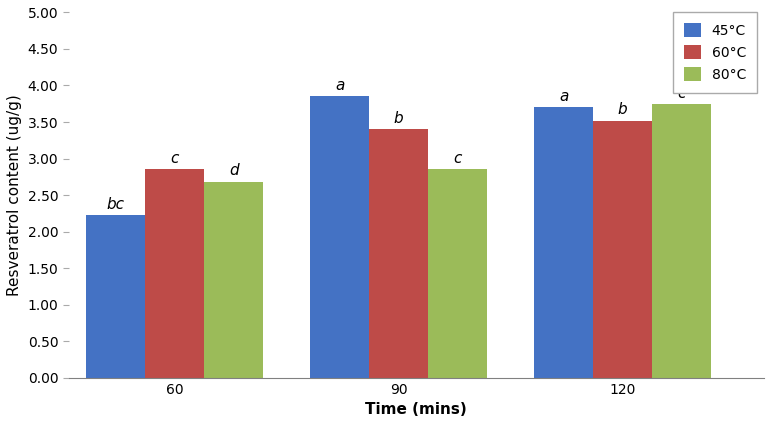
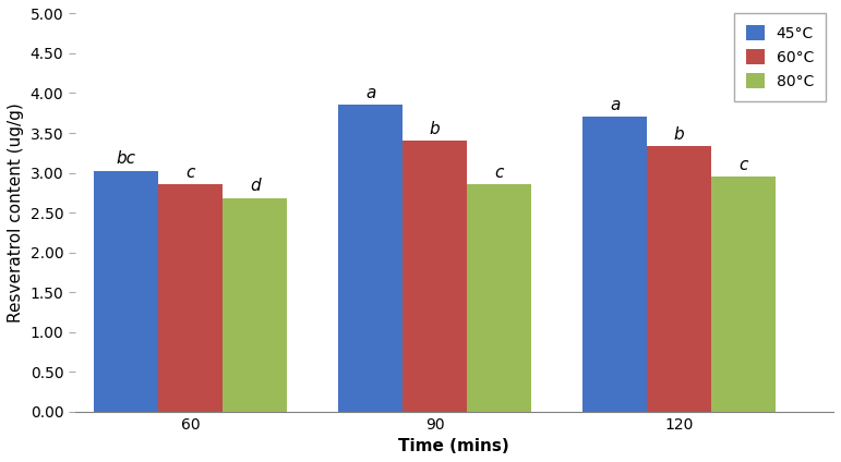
45°C/60: 2.22 -> 3.02
60°C/120: 3.52 -> 3.33
80°C/120: 3.74 -> 2.95
